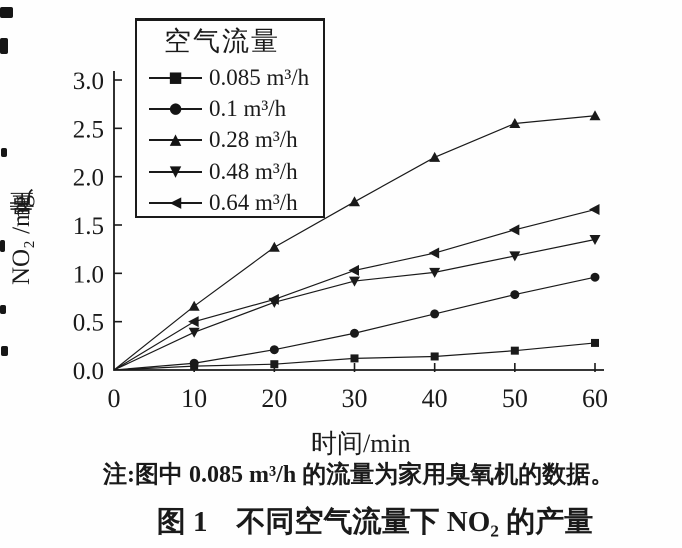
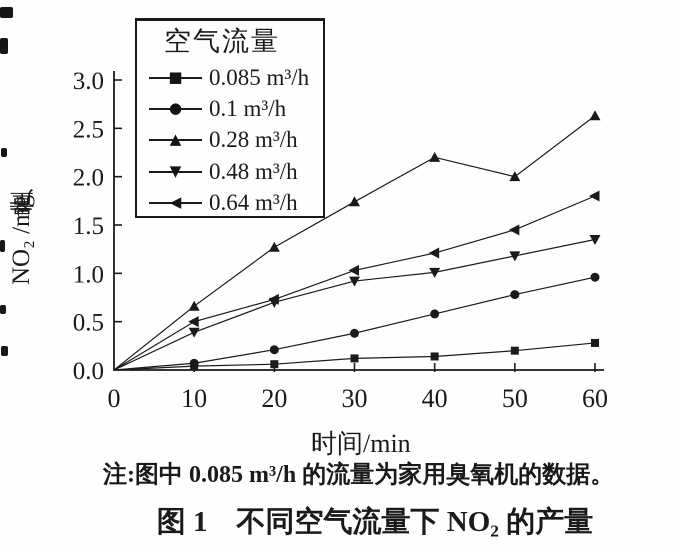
0.28 m³/h/50: 2.5 -> 2.0
0.64 m³/h/60: 1.7 -> 1.8
